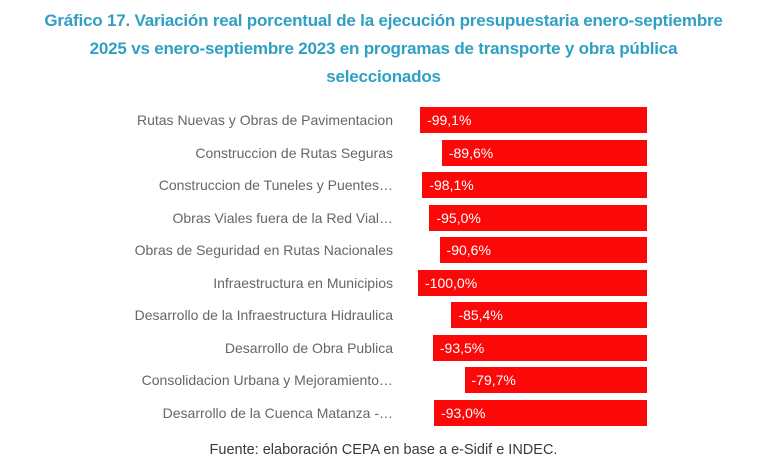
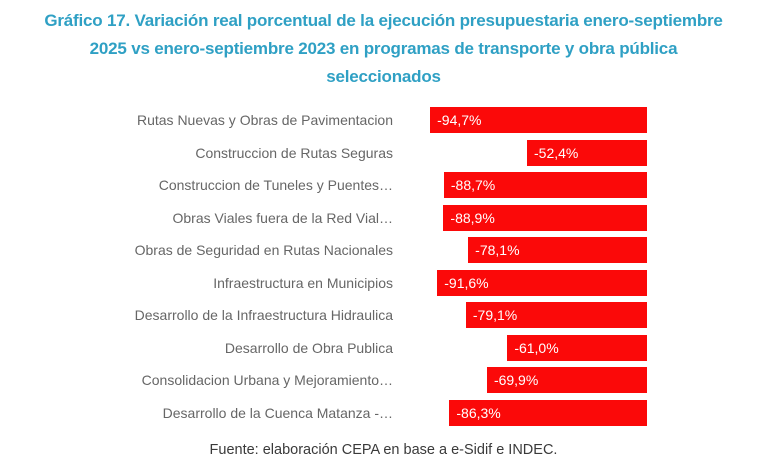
Rutas Nuevas y Obras de Pavimentacion: -99,1% -> -94,7%
Construccion de Rutas Seguras: -89,6% -> -52,4%
Construccion de Tuneles y Puentes…: -98,1% -> -88,7%
Obras Viales fuera de la Red Vial…: -95,0% -> -88,9%
Obras de Seguridad en Rutas Nacionales: -90,6% -> -78,1%
Infraestructura en Municipios: -100,0% -> -91,6%
Desarrollo de la Infraestructura Hidraulica: -85,4% -> -79,1%
Desarrollo de Obra Publica: -93,5% -> -61,0%
Consolidacion Urbana y Mejoramiento…: -79,7% -> -69,9%
Desarrollo de la Cuenca Matanza -…: -93,0% -> -86,3%
